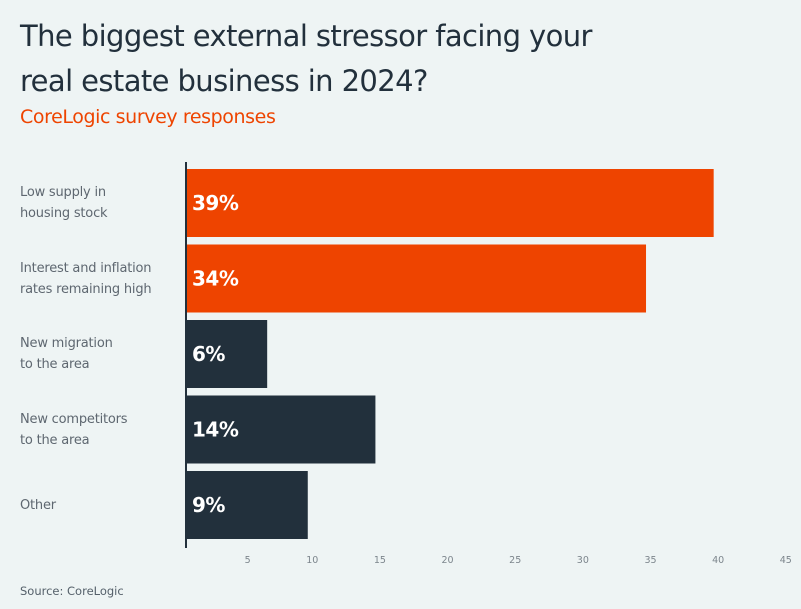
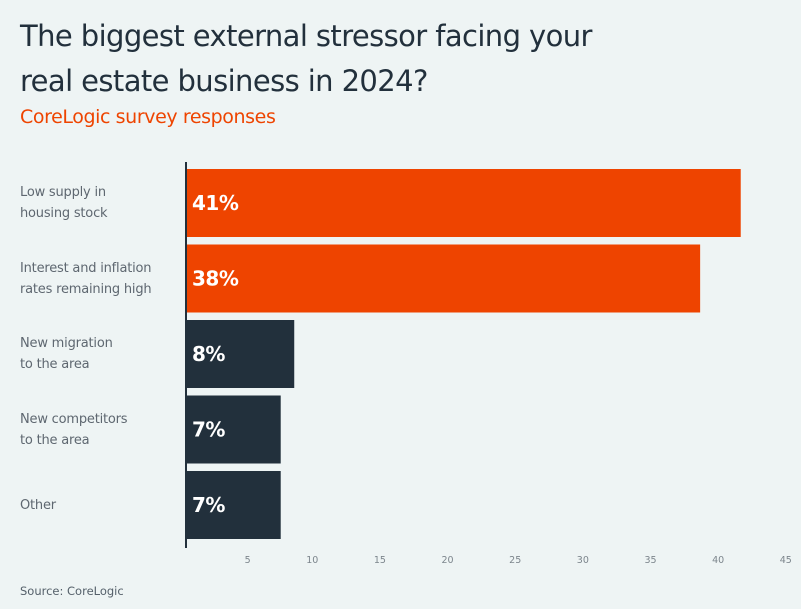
Low supply in housing stock: 39% -> 41%
Interest and inflation rates remaining high: 34% -> 38%
New migration to the area: 6% -> 8%
New competitors to the area: 14% -> 7%
Other: 9% -> 7%
